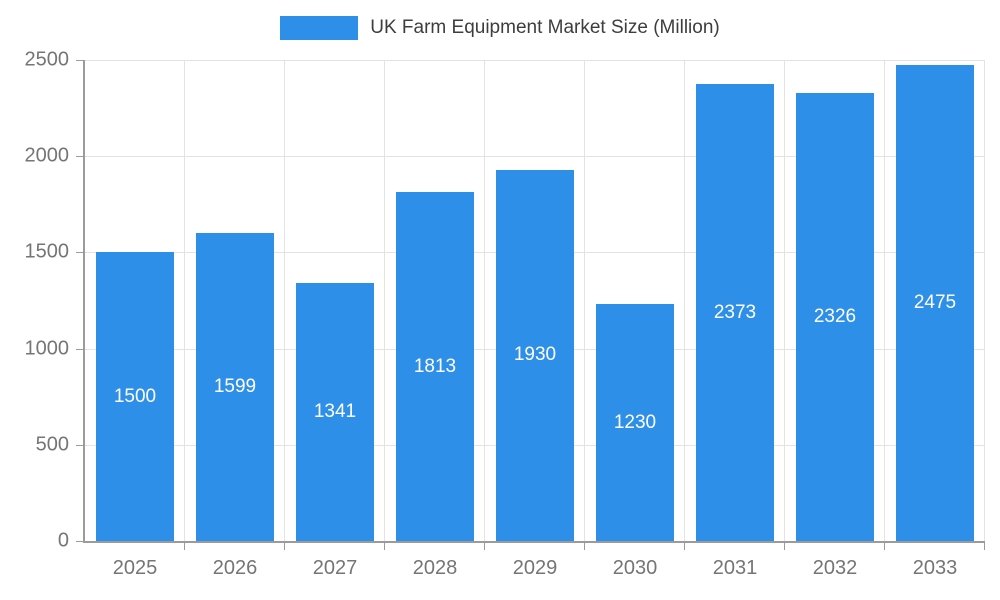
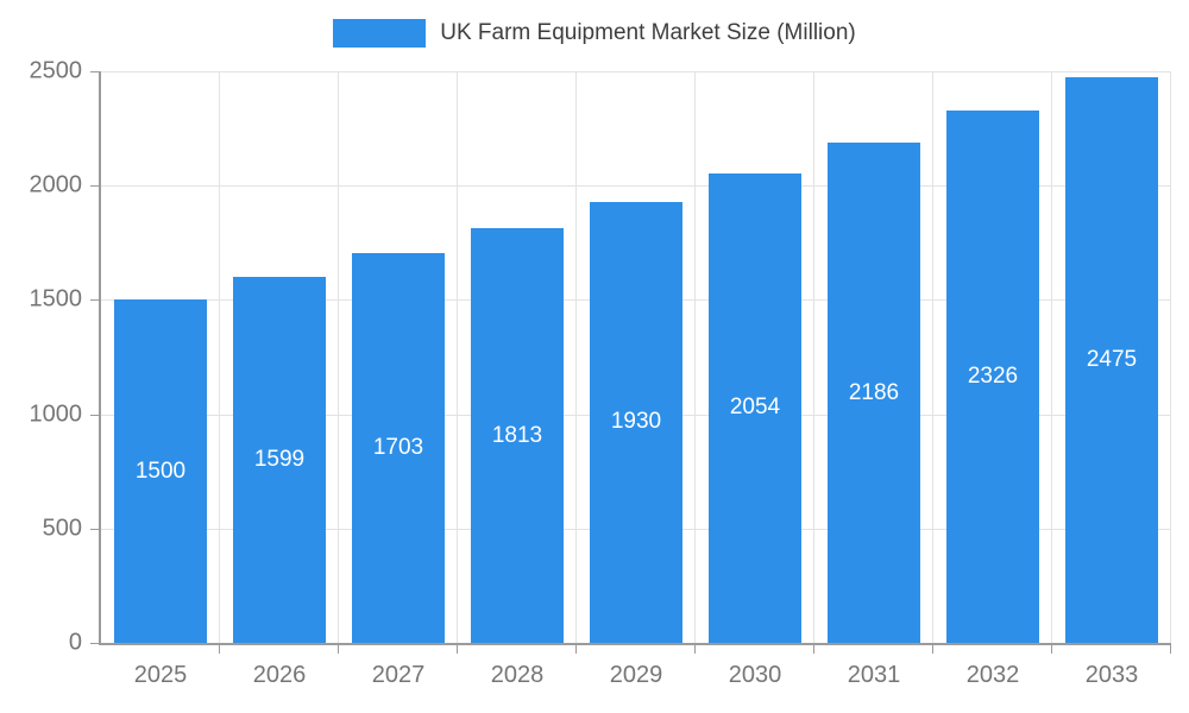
2027: 1341 -> 1703
2030: 1230 -> 2054
2031: 2373 -> 2186
